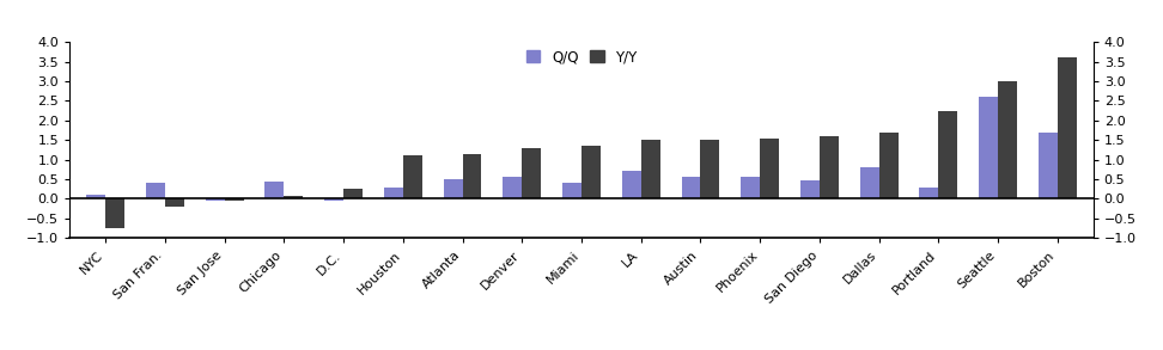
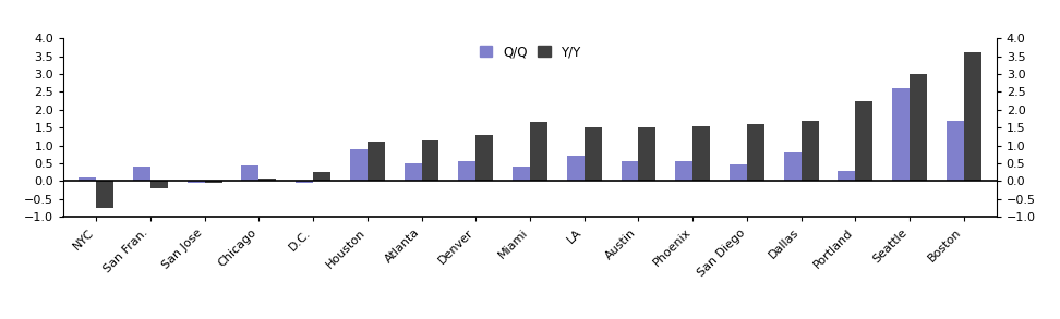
Q/Q/Houston: 0.28 -> 0.90
Y/Y/Miami: 1.35 -> 1.65
